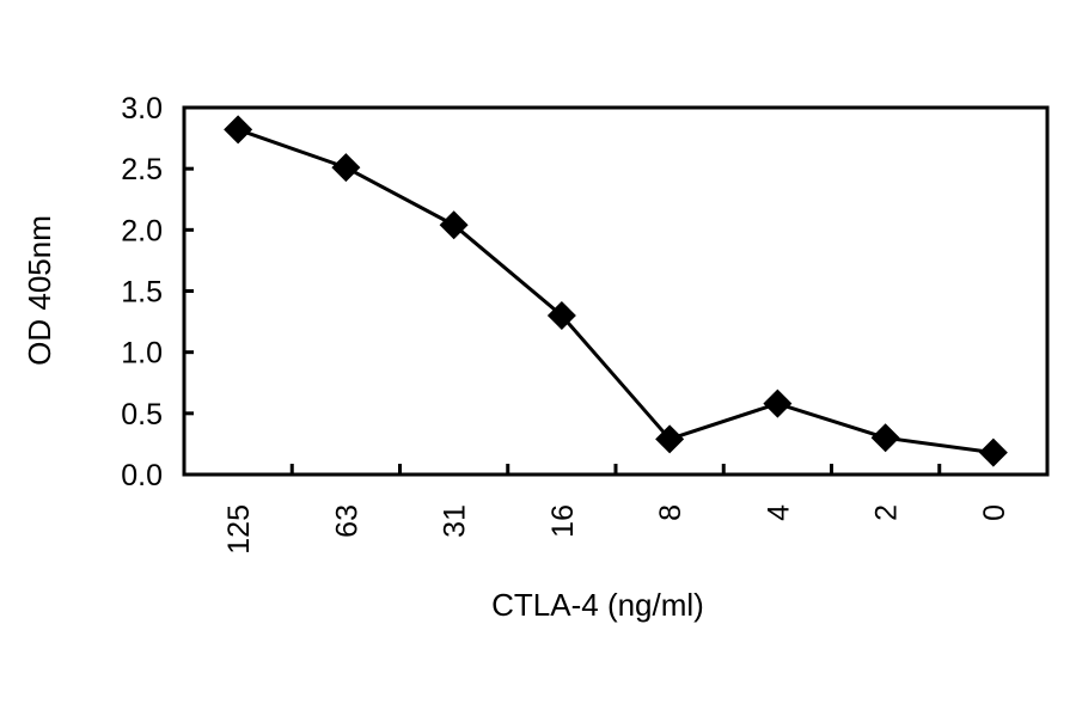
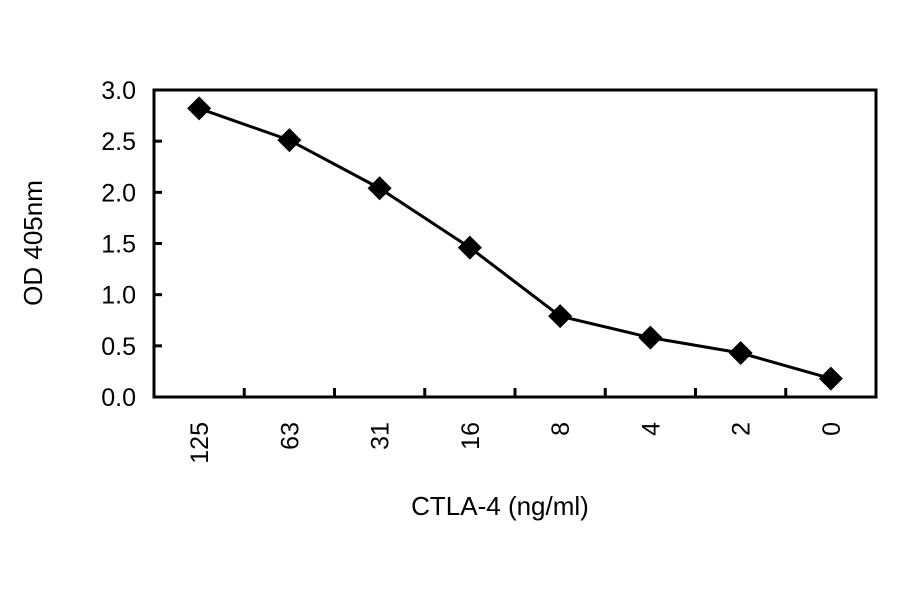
16: 1.30 -> 1.46
8: 0.29 -> 0.79
2: 0.30 -> 0.43
